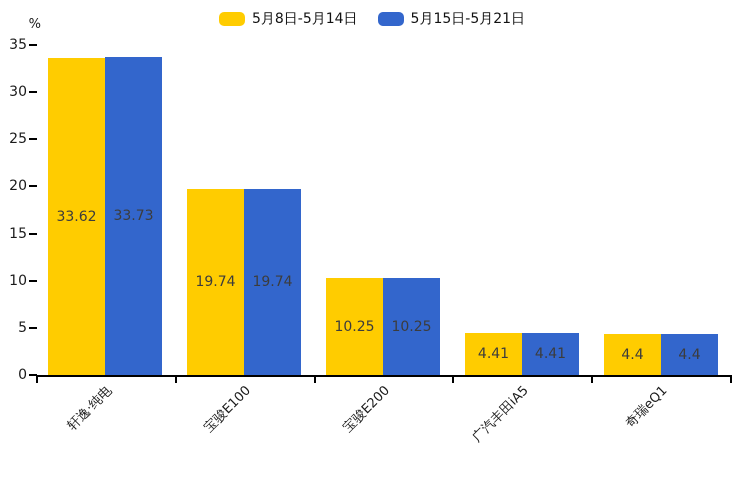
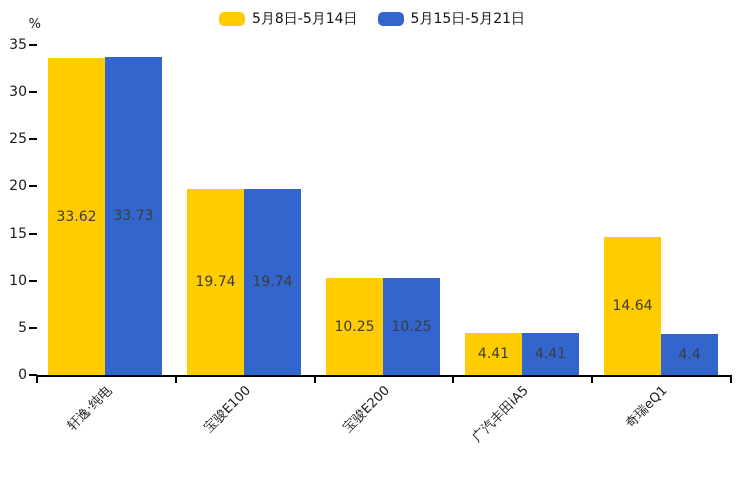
5月8日-5月14日/奇瑞eQ1: 4.4 -> 14.64
